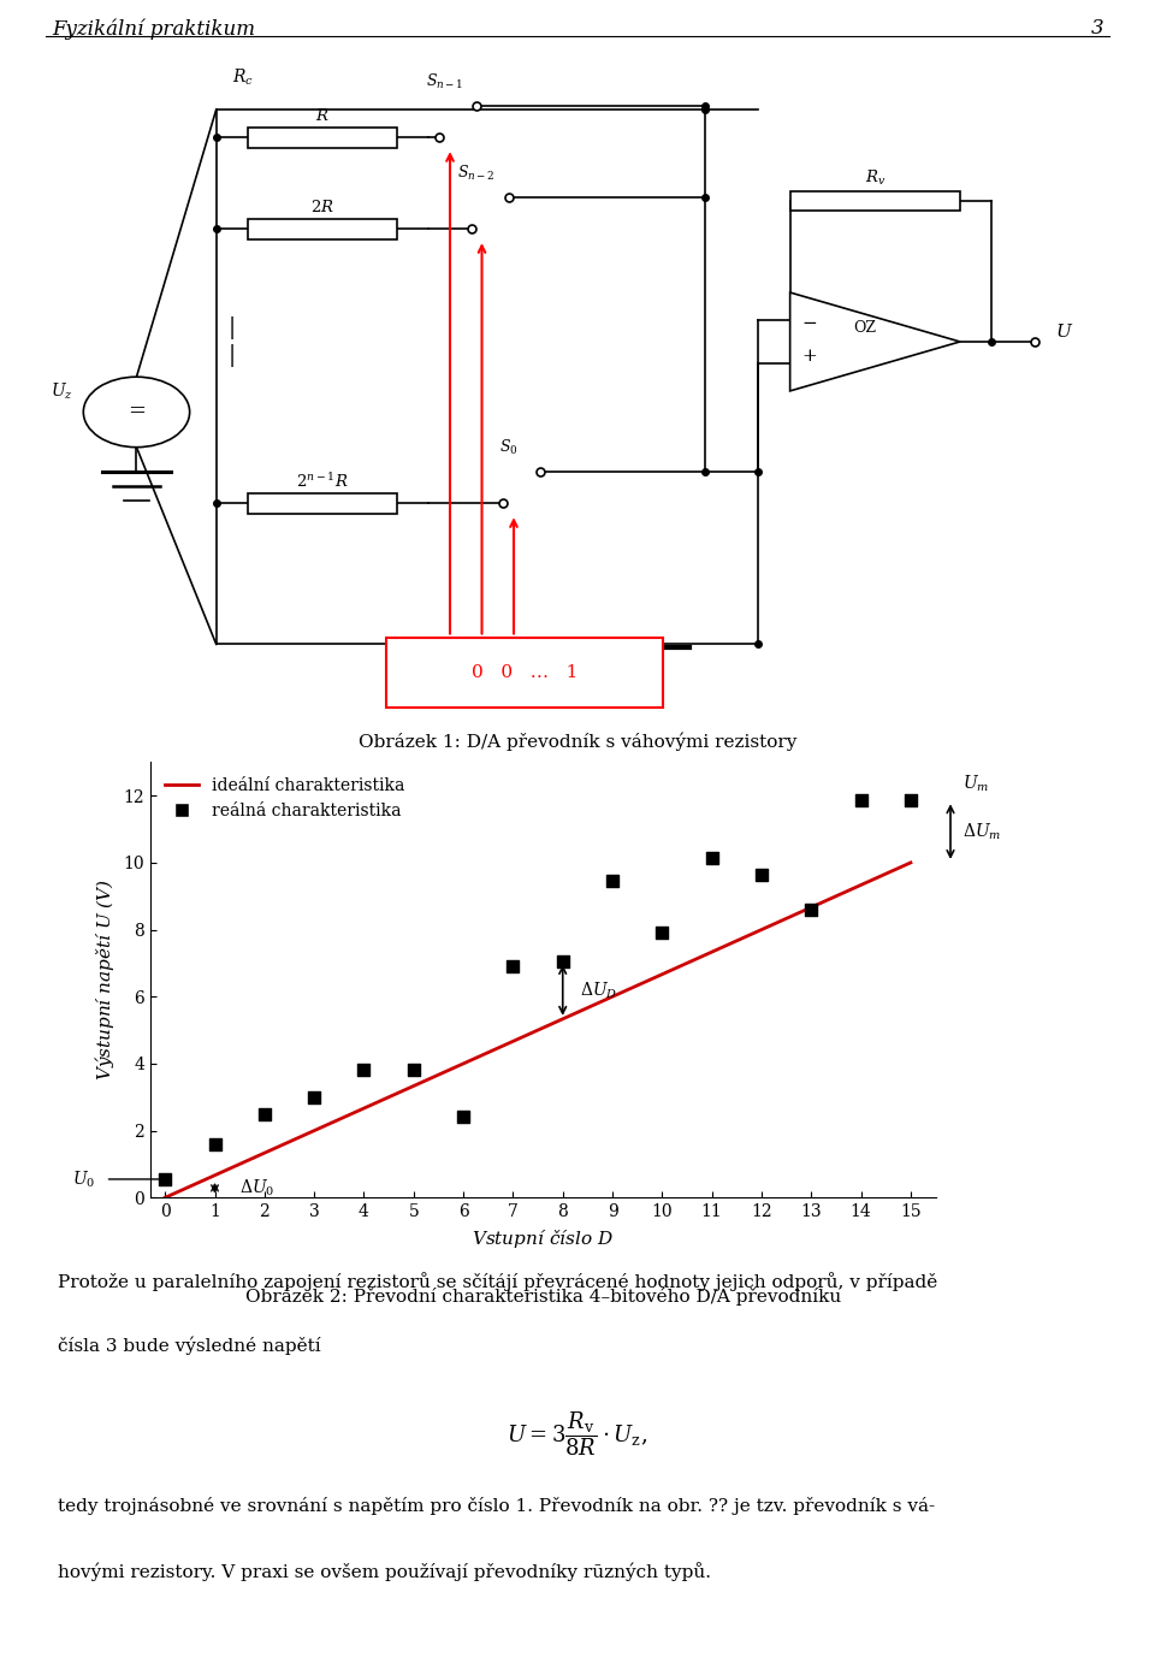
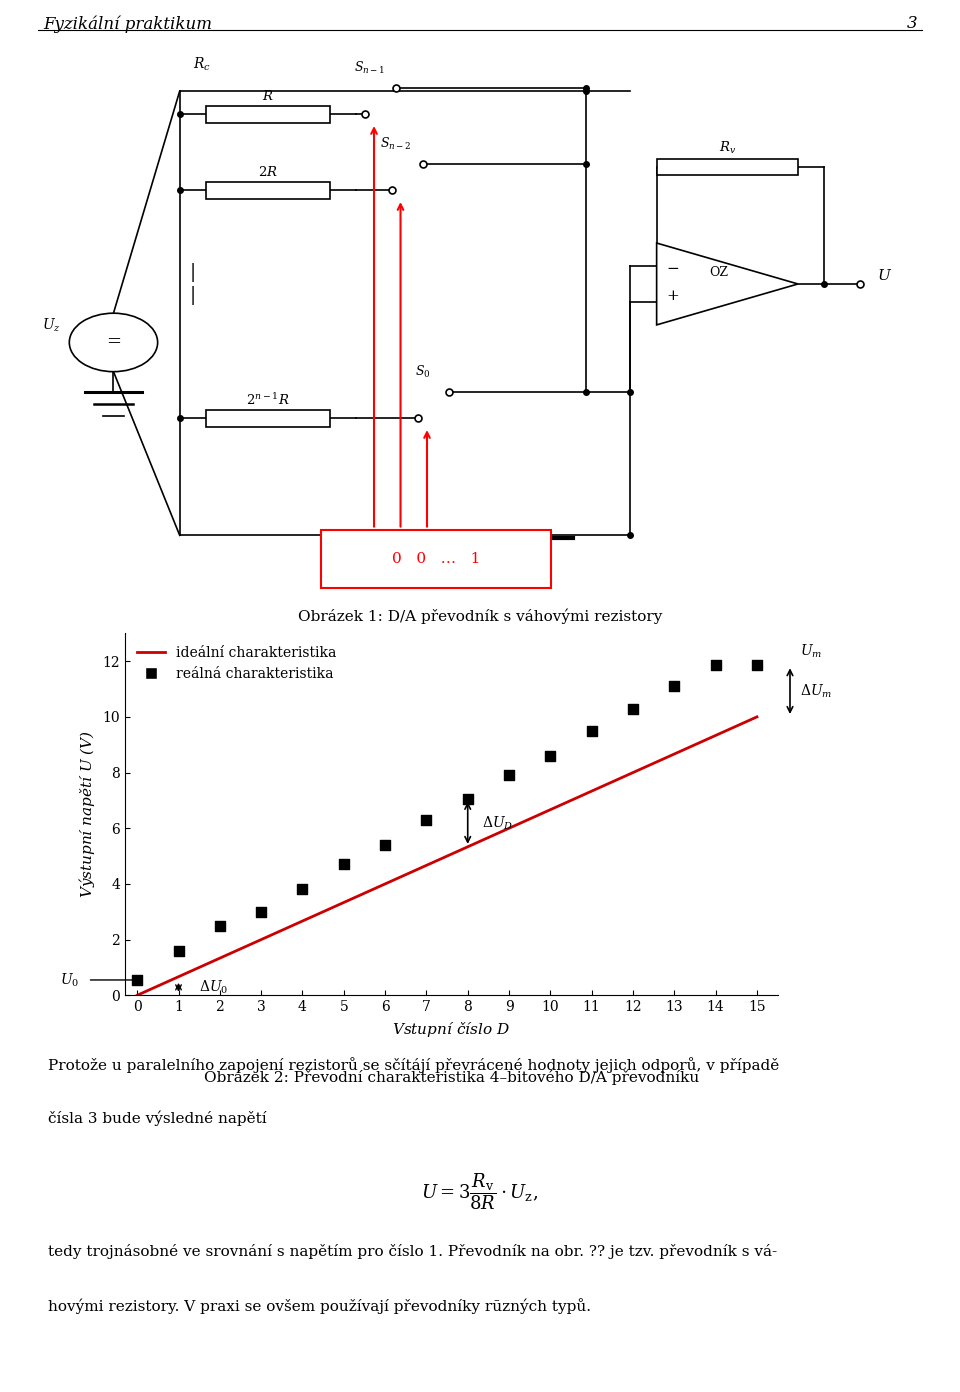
5: 3.80 -> 4.70
6: 2.40 -> 5.40
7: 6.90 -> 6.30
9: 9.45 -> 7.90
10: 7.90 -> 8.60
11: 10.15 -> 9.50
12: 9.65 -> 10.30
13: 8.60 -> 11.10
